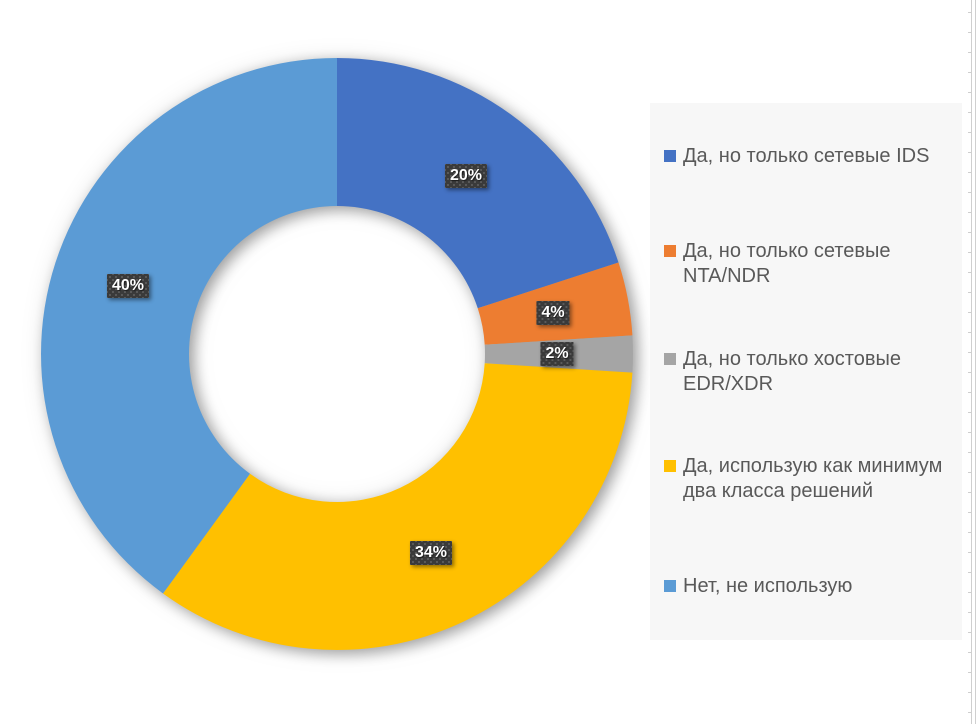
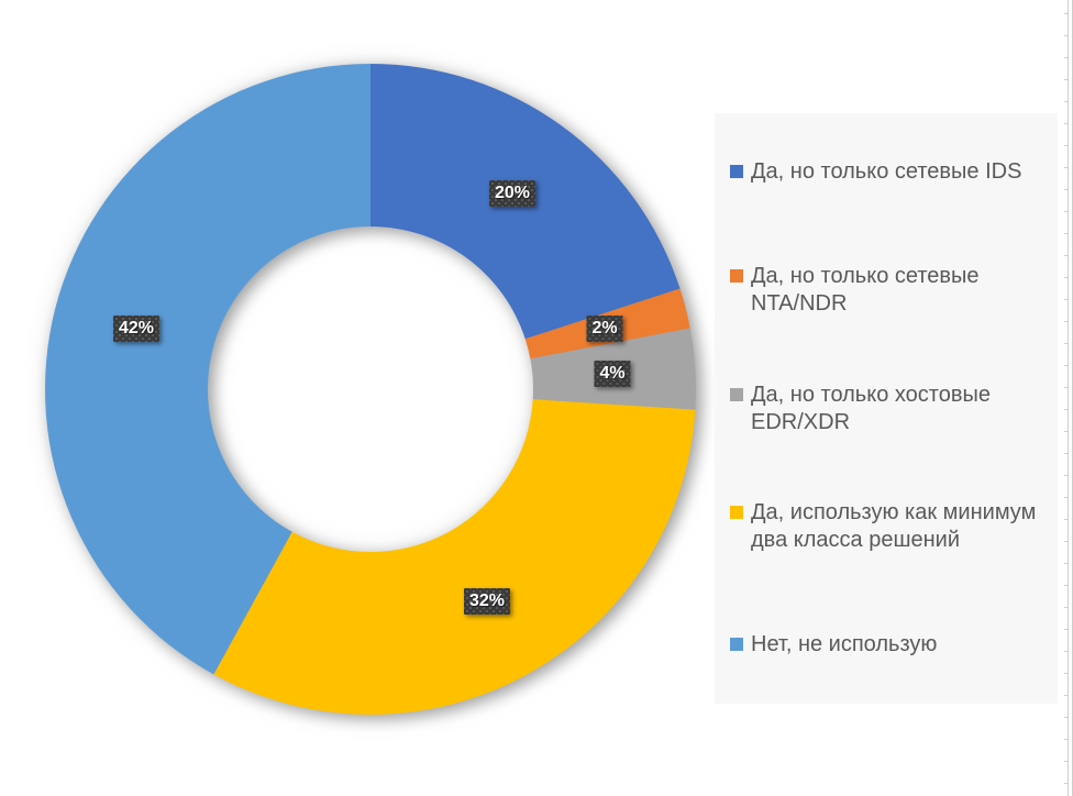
Да, но только сетевые NTA/NDR: 4% -> 2%
Да, но только хостовые EDR/XDR: 2% -> 4%
Да, использую как минимум два класса решений: 34% -> 32%
Нет, не использую: 40% -> 42%
